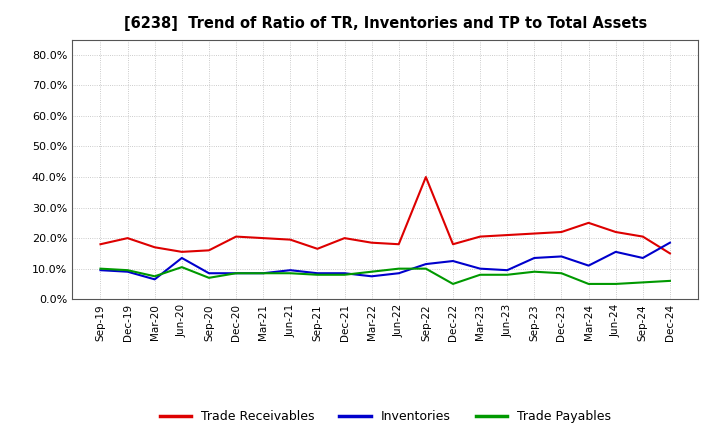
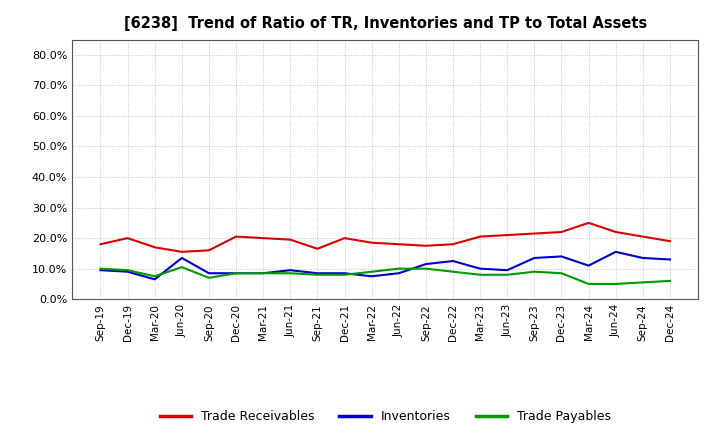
Trade Receivables/Sep-22: 40.0% -> 17.5%
Trade Payables/Dec-22: 5.0% -> 9.0%
Trade Receivables/Dec-24: 15.0% -> 19.0%
Inventories/Dec-24: 18.5% -> 13.0%
